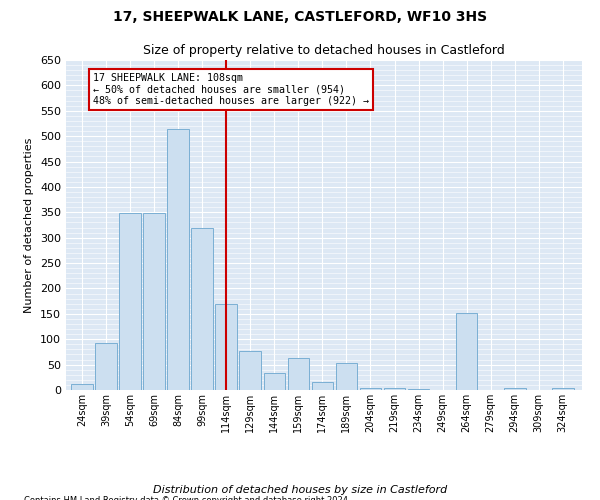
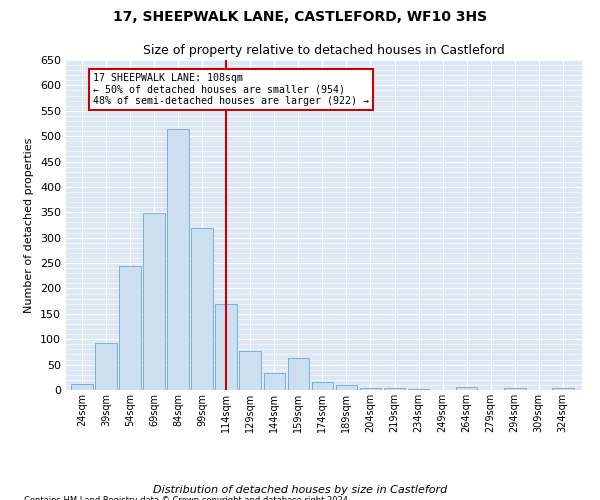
54sqm: 348 -> 245
189sqm: 54 -> 10
264sqm: 152 -> 6
